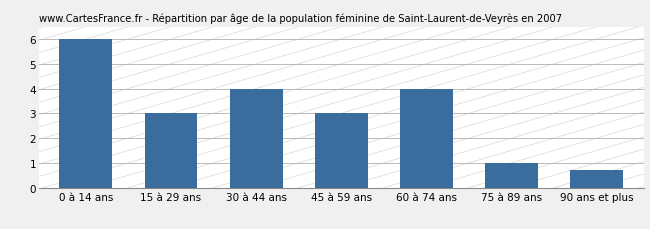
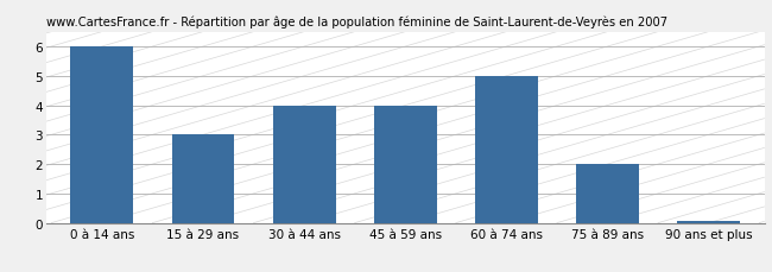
45 à 59 ans: 3.00 -> 4.00
60 à 74 ans: 4.00 -> 5.00
75 à 89 ans: 1.00 -> 2.00
90 ans et plus: 0.70 -> 0.07
